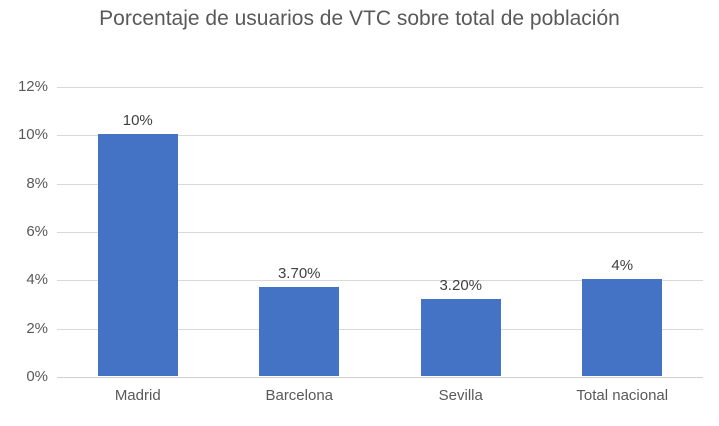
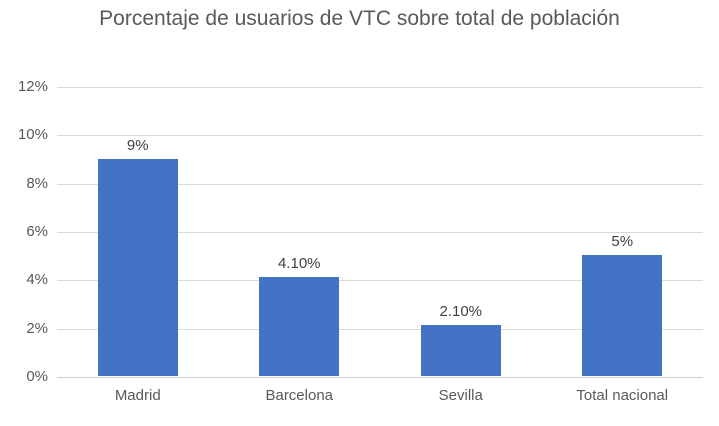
Madrid: 10% -> 9%
Barcelona: 3.70% -> 4.10%
Sevilla: 3.20% -> 2.10%
Total nacional: 4% -> 5%
